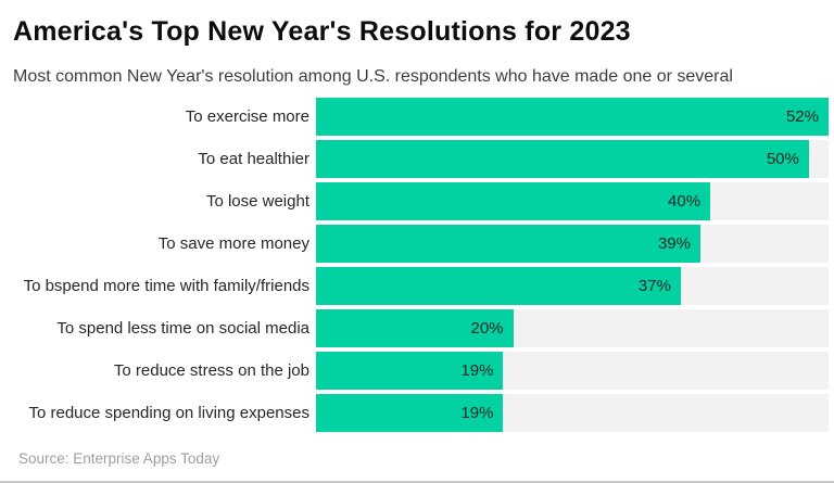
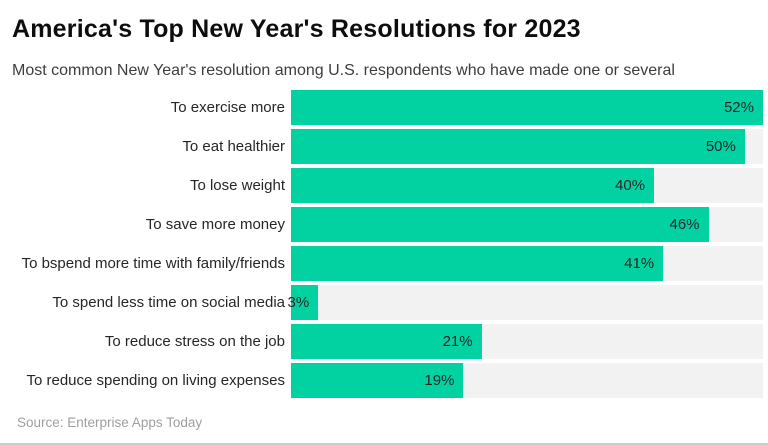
To save more money: 39% -> 46%
To bspend more time with family/friends: 37% -> 41%
To spend less time on social media: 20% -> 3%
To reduce stress on the job: 19% -> 21%
